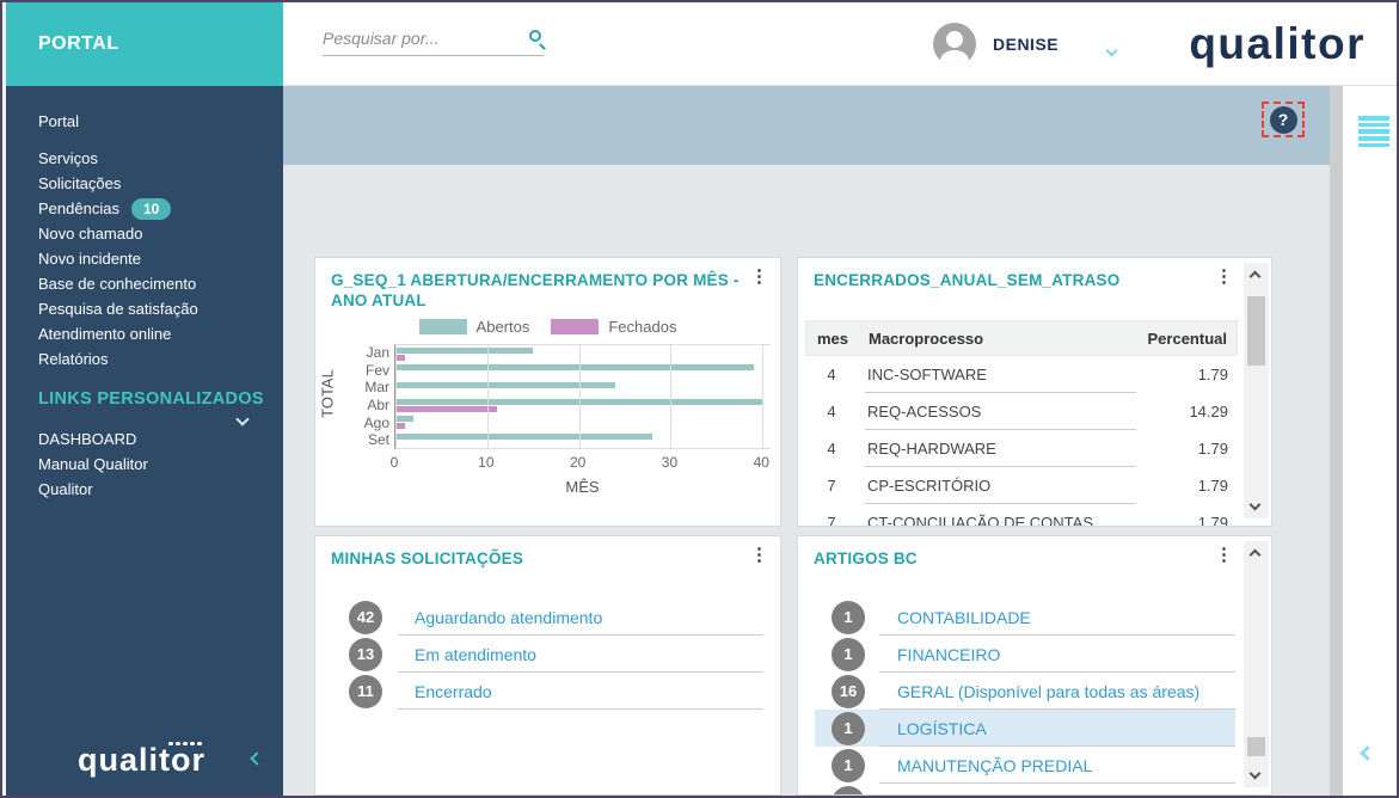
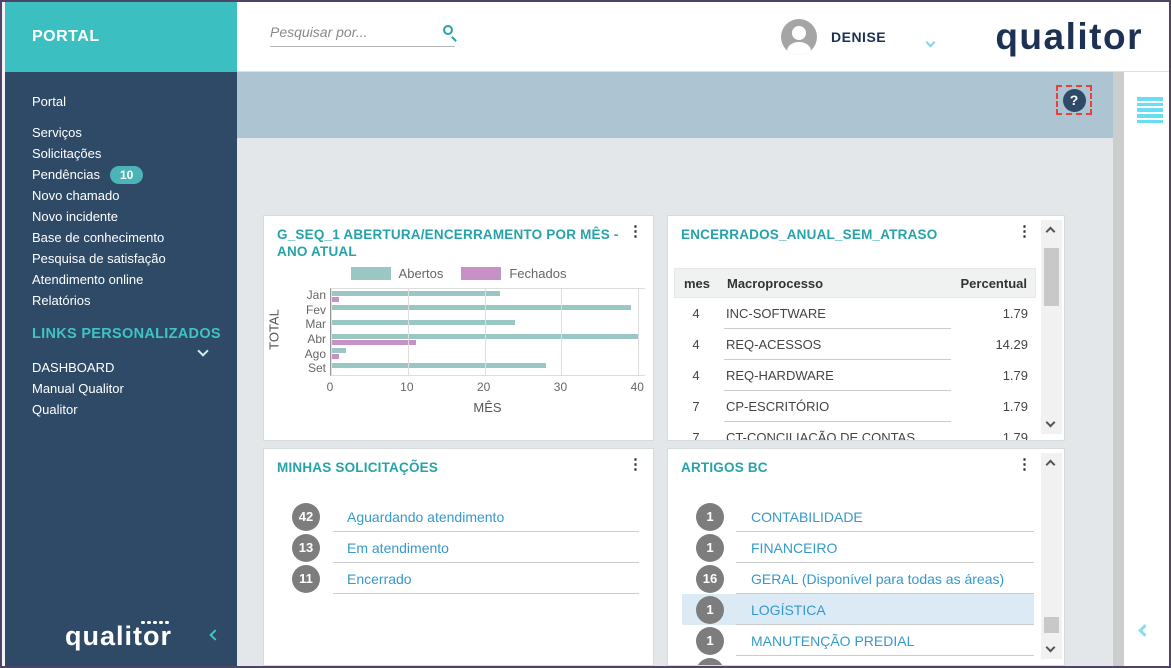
Abertos/Jan: 15 -> 22
